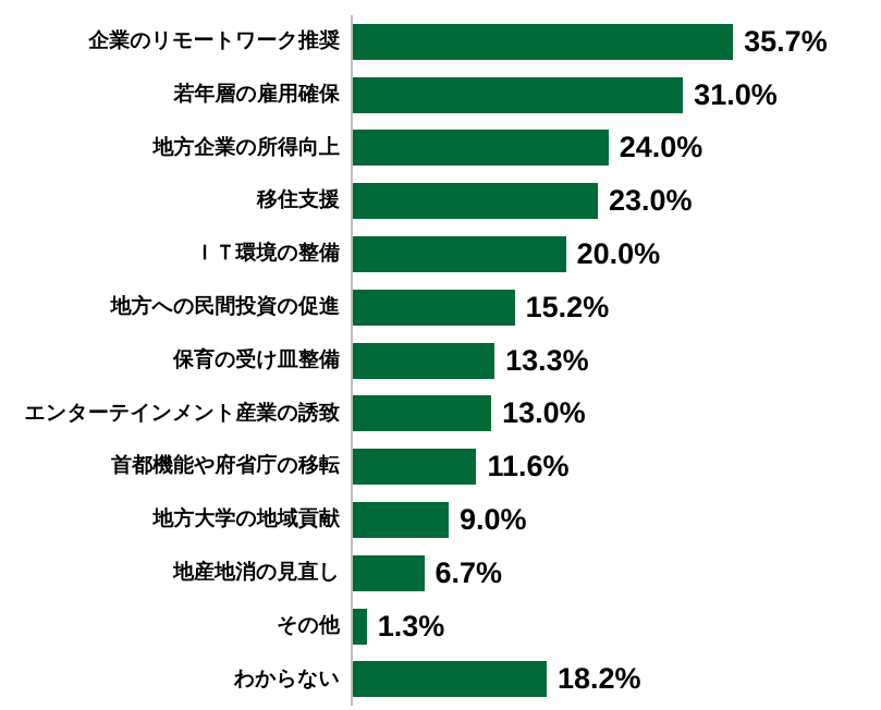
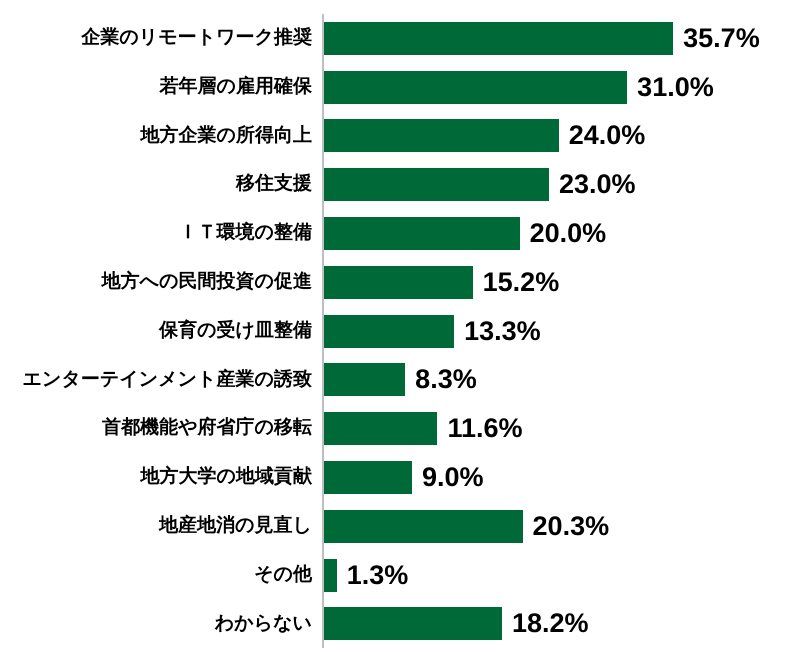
エンターテインメント産業の誘致: 13.0% -> 8.3%
地産地消の見直し: 6.7% -> 20.3%
